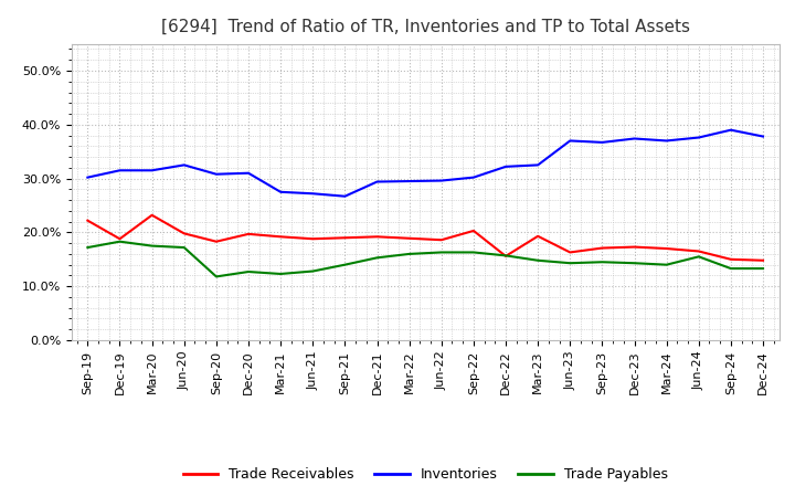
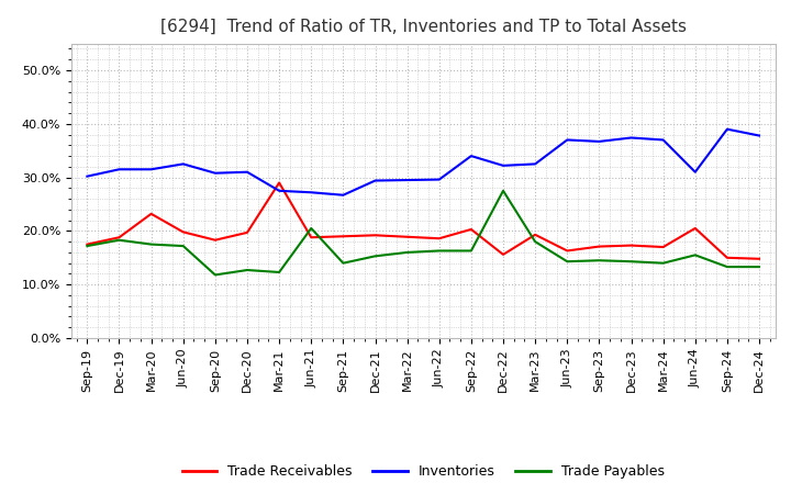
Trade Receivables/Sep-19: 22.2% -> 17.5%
Trade Receivables/Mar-21: 19.2% -> 29.0%
Trade Payables/Jun-21: 12.8% -> 20.5%
Inventories/Sep-22: 30.2% -> 34.0%
Trade Payables/Dec-22: 15.7% -> 27.5%
Trade Payables/Mar-23: 14.8% -> 18.0%
Trade Receivables/Jun-24: 16.5% -> 20.5%
Inventories/Jun-24: 37.6% -> 31.0%
